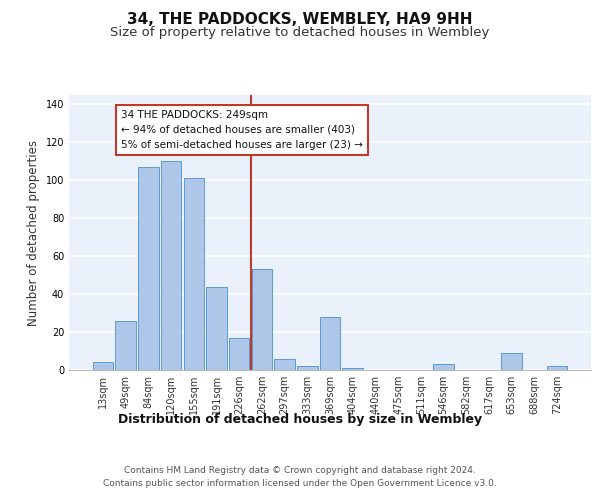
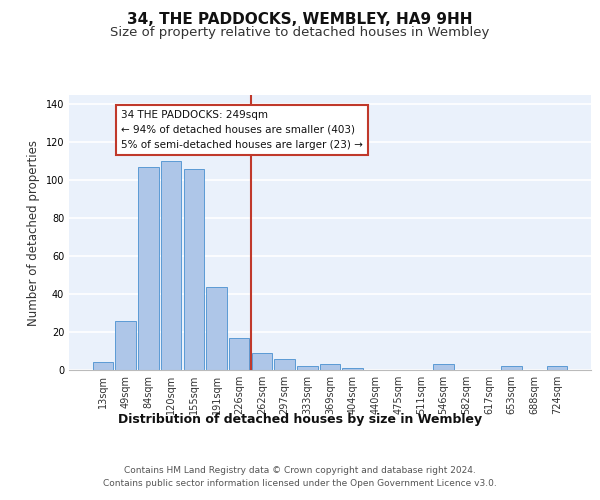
155sqm: 101 -> 106
262sqm: 53 -> 9
369sqm: 28 -> 3
653sqm: 9 -> 2
